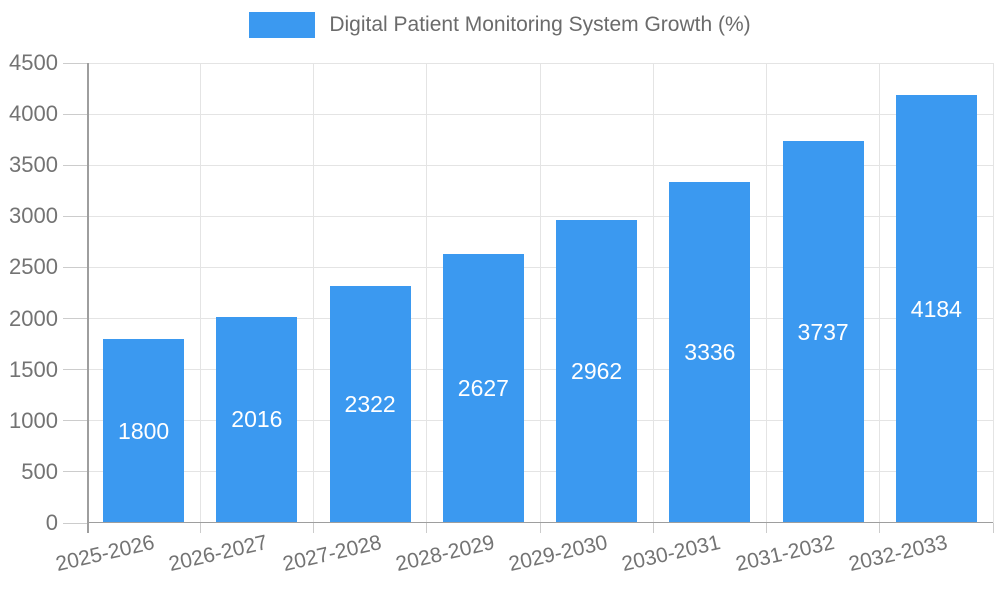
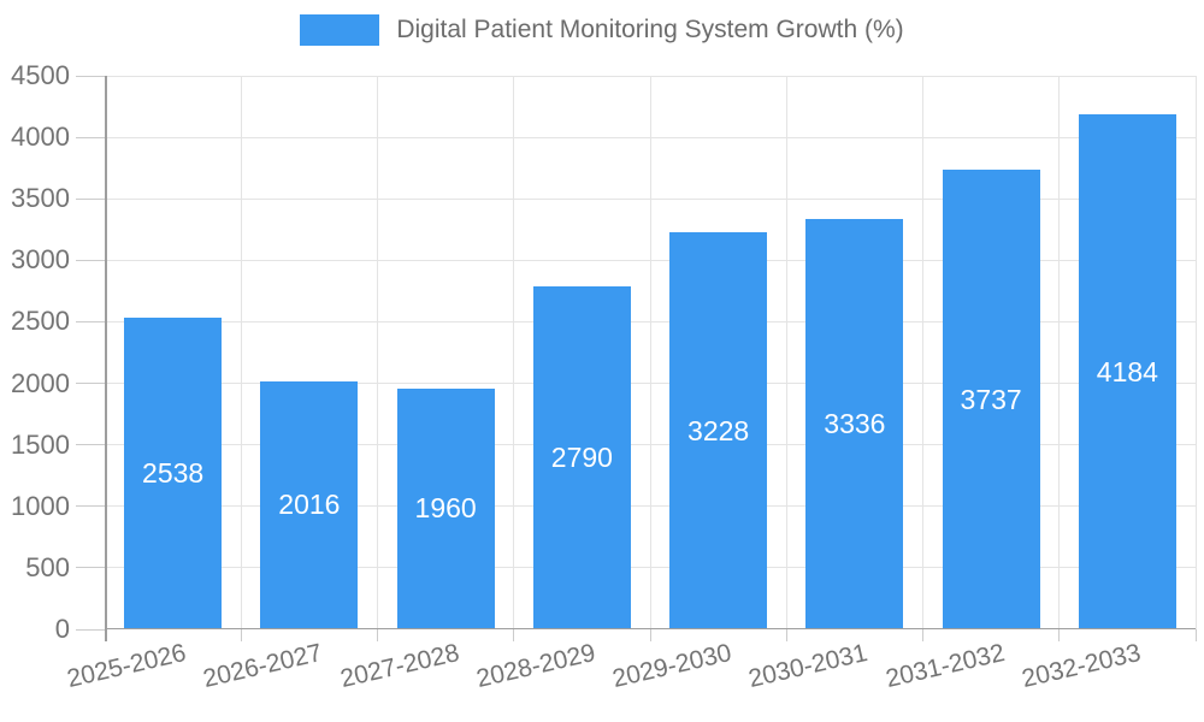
2025-2026: 1800 -> 2538
2027-2028: 2322 -> 1960
2028-2029: 2627 -> 2790
2029-2030: 2962 -> 3228
